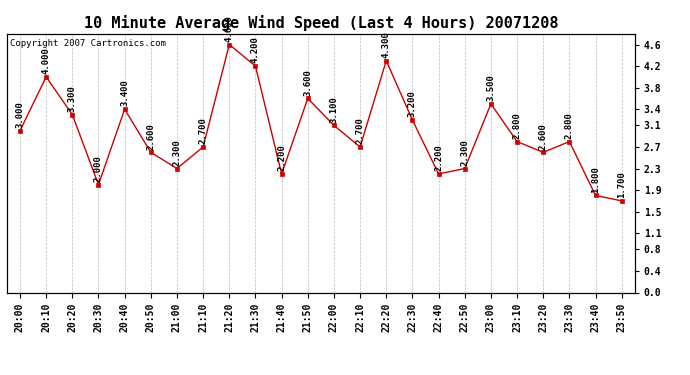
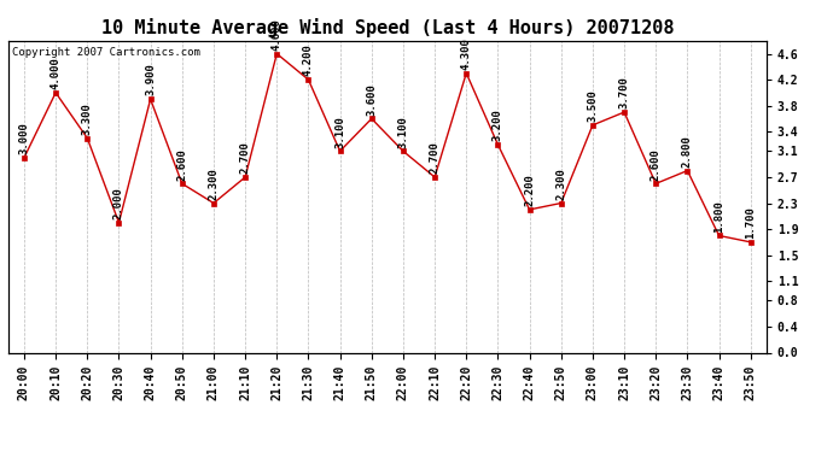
20:40: 3.400 -> 3.900
21:40: 2.200 -> 3.100
23:10: 2.800 -> 3.700
